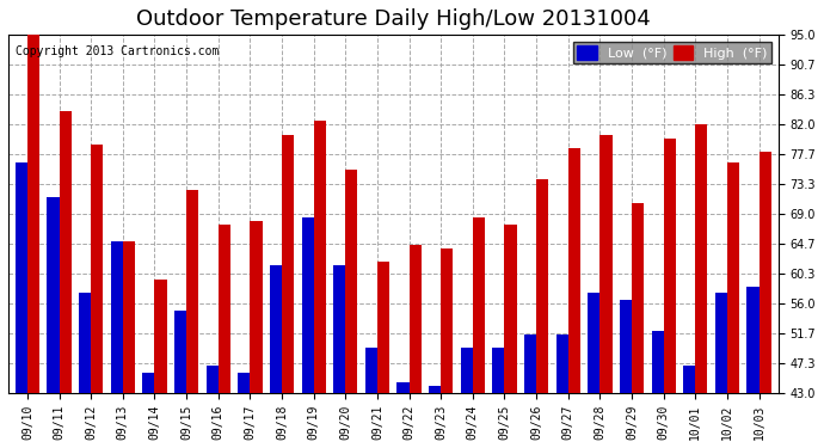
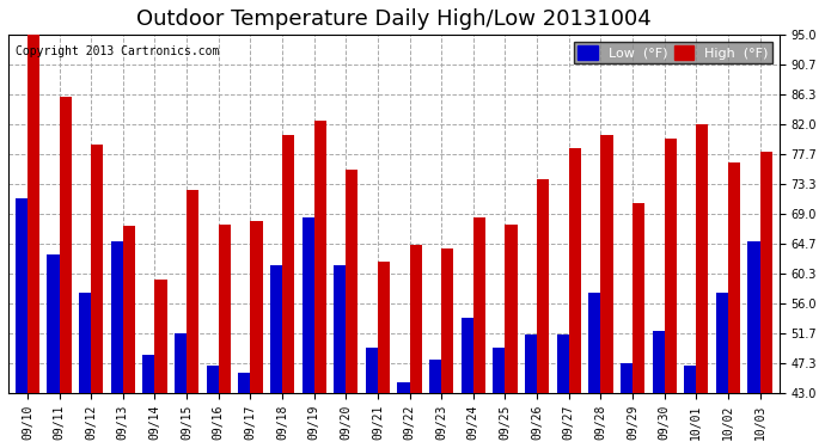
Low (°F)/09/10: 76.5 -> 71.2
Low (°F)/09/11: 71.5 -> 63.2
High (°F)/09/11: 84.0 -> 86.0
High (°F)/09/13: 65.0 -> 67.2
Low (°F)/09/14: 46.0 -> 48.6
Low (°F)/09/15: 55.0 -> 51.6
Low (°F)/09/23: 44.0 -> 47.8
Low (°F)/09/24: 49.5 -> 54.0
Low (°F)/09/29: 56.5 -> 47.4
Low (°F)/10/03: 58.5 -> 65.0
